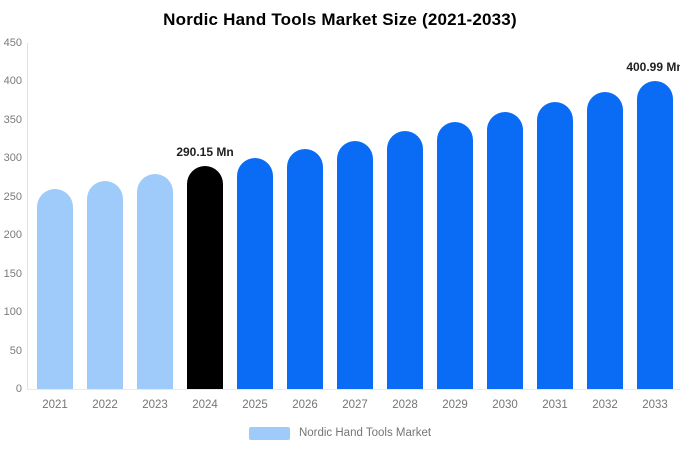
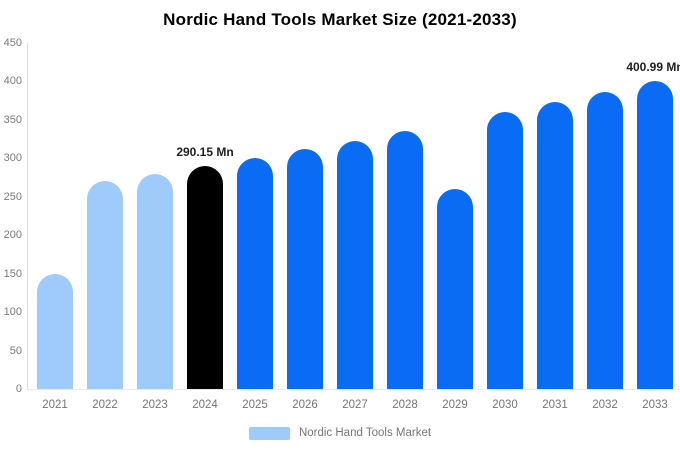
2021: 260 -> 150
2029: 350 -> 260
